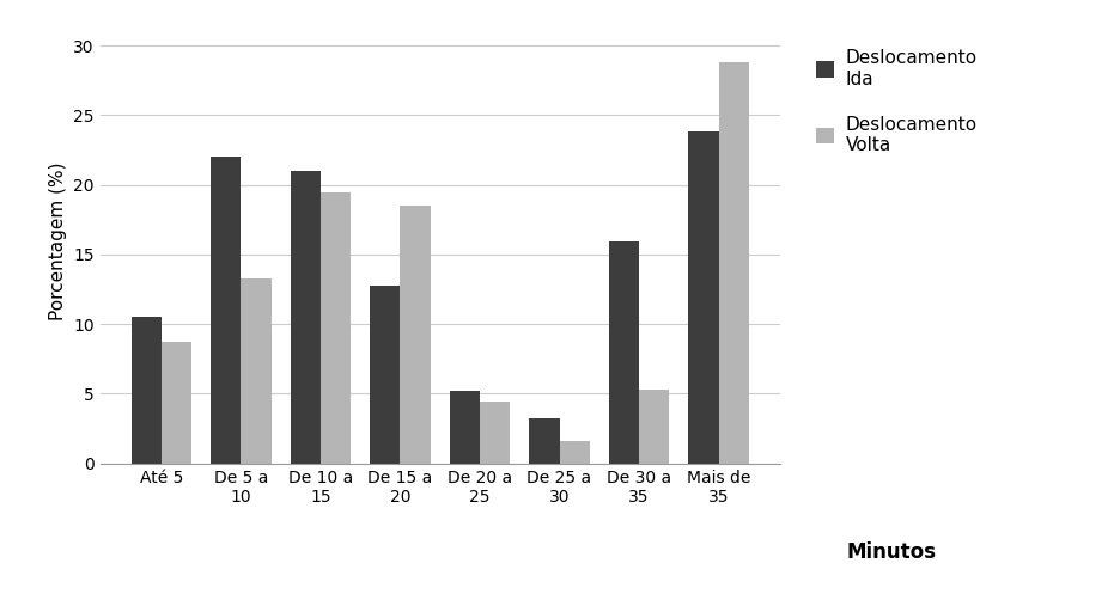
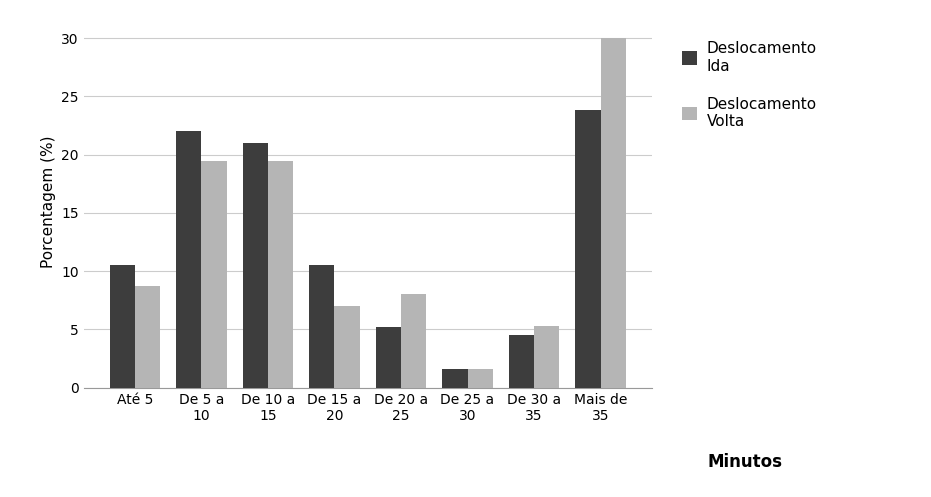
Deslocamento Volta/De 5 a 10: 13.3 -> 19.5
Deslocamento Ida/De 15 a 20: 12.8 -> 10.5
Deslocamento Volta/De 15 a 20: 18.5 -> 7.0
Deslocamento Volta/De 20 a 25: 4.4 -> 8.0
Deslocamento Ida/De 25 a 30: 3.2 -> 1.6
Deslocamento Ida/De 30 a 35: 15.9 -> 4.5
Deslocamento Volta/Mais de 35: 28.8 -> 30.0
